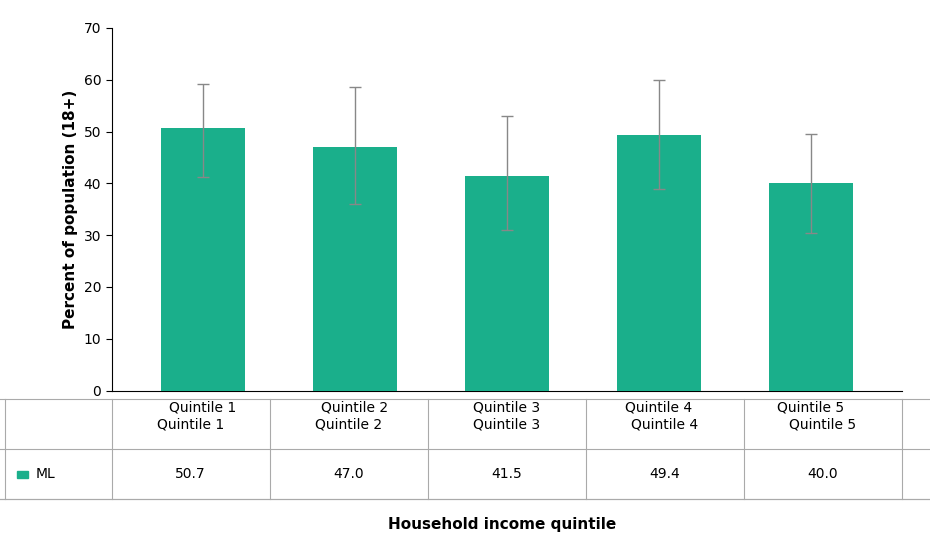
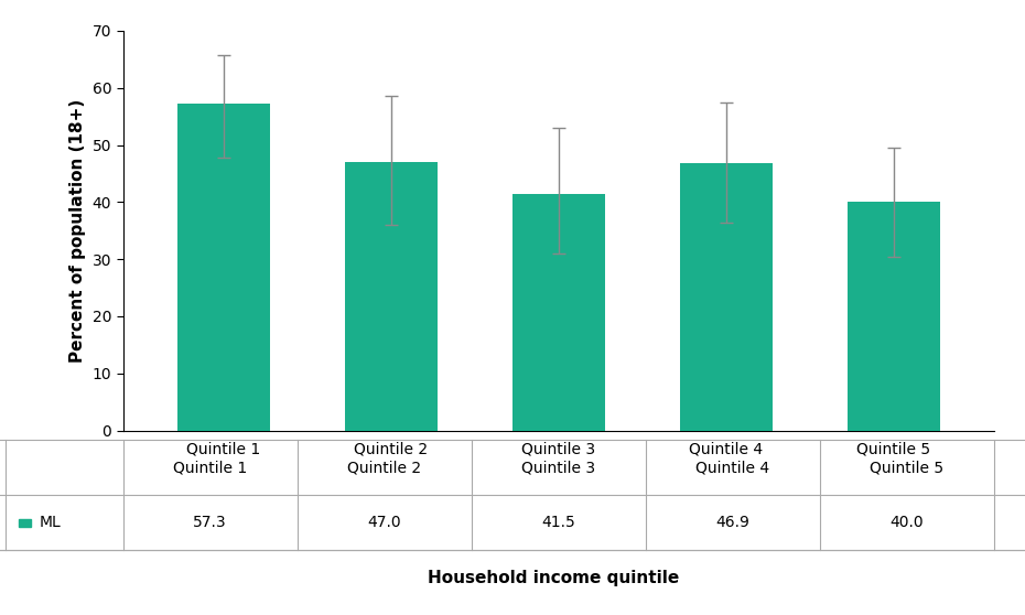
Quintile 1: 50.7 -> 57.3
Quintile 4: 49.4 -> 46.9
